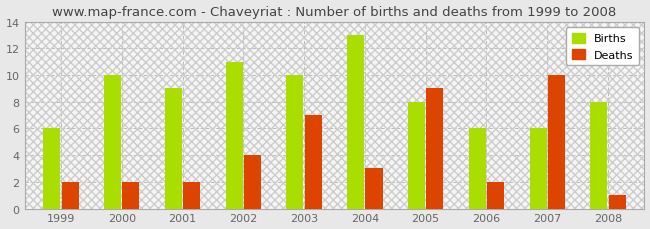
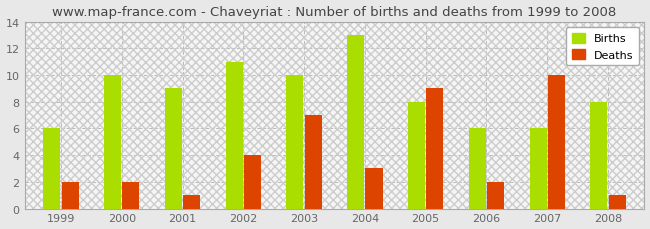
Deaths/2001: 2 -> 1
